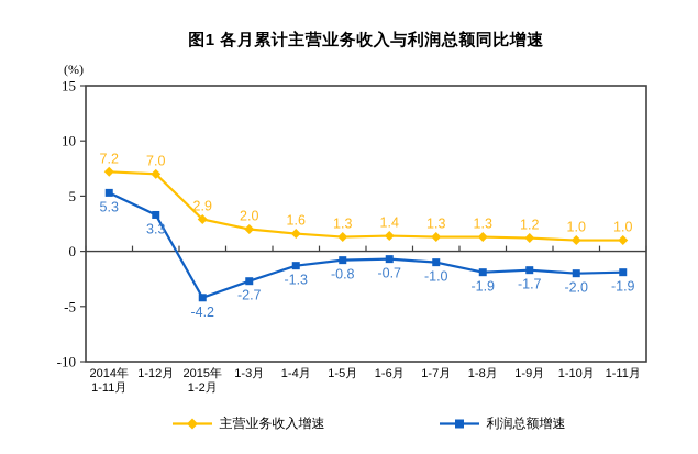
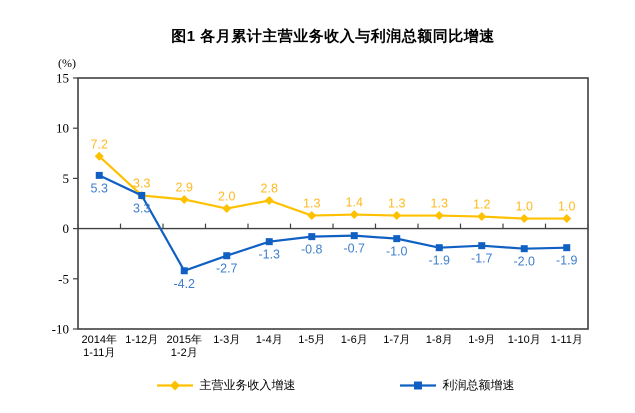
主营业务收入增速/1-12月: 7.0 -> 3.3
主营业务收入增速/1-4月: 1.6 -> 2.8
